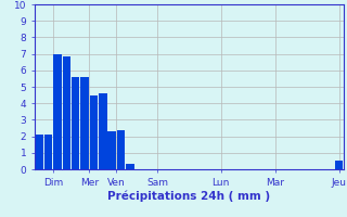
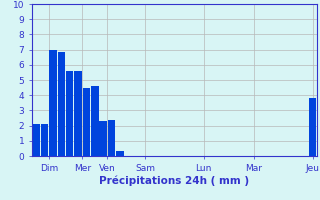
Jeu: 0.5 -> 3.8
